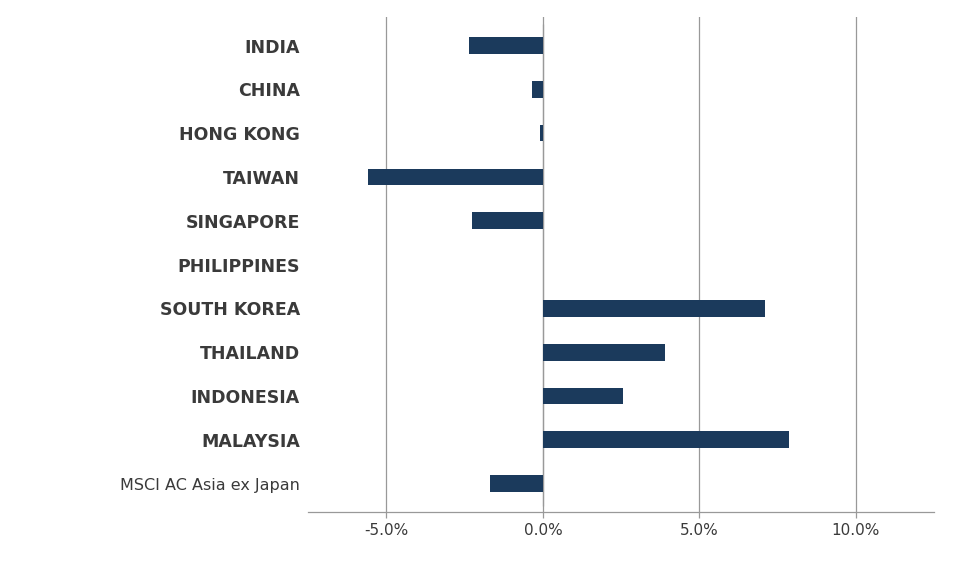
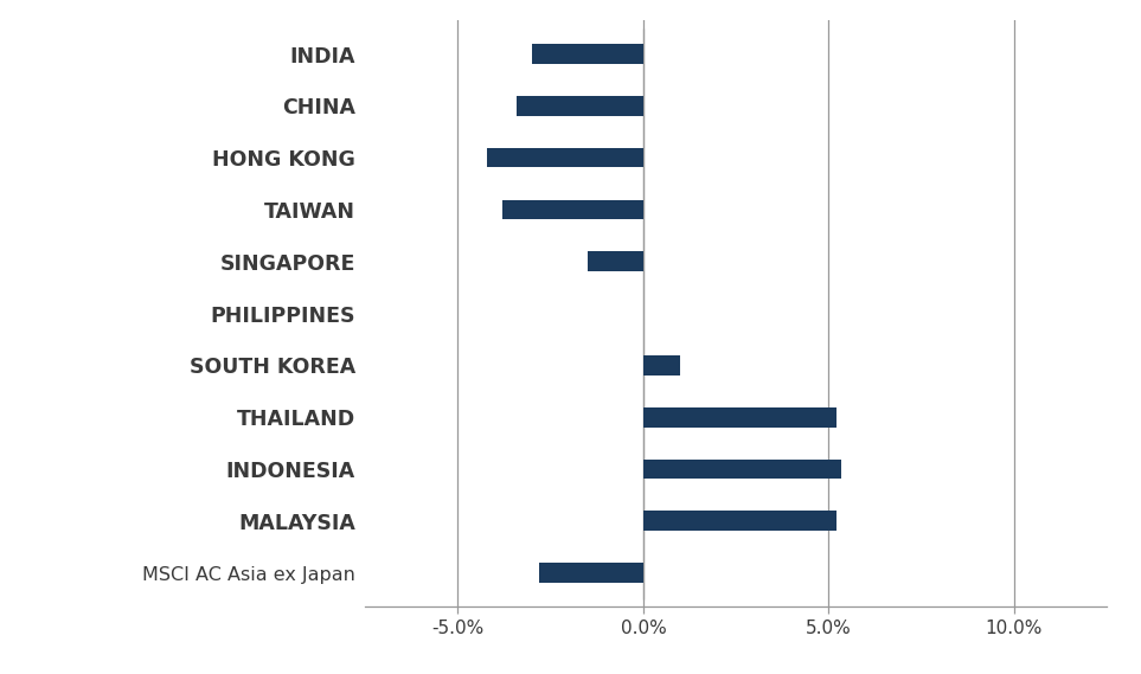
INDIA: -2.35% -> -3.00%
CHINA: -0.35% -> -3.40%
HONG KONG: -0.10% -> -4.20%
TAIWAN: -5.60% -> -3.80%
SINGAPORE: -2.25% -> -1.50%
SOUTH KOREA: 7.10% -> 1.00%
THAILAND: 3.90% -> 5.20%
INDONESIA: 2.55% -> 5.35%
MALAYSIA: 7.85% -> 5.20%
MSCI AC Asia ex Japan: -1.70% -> -2.80%
